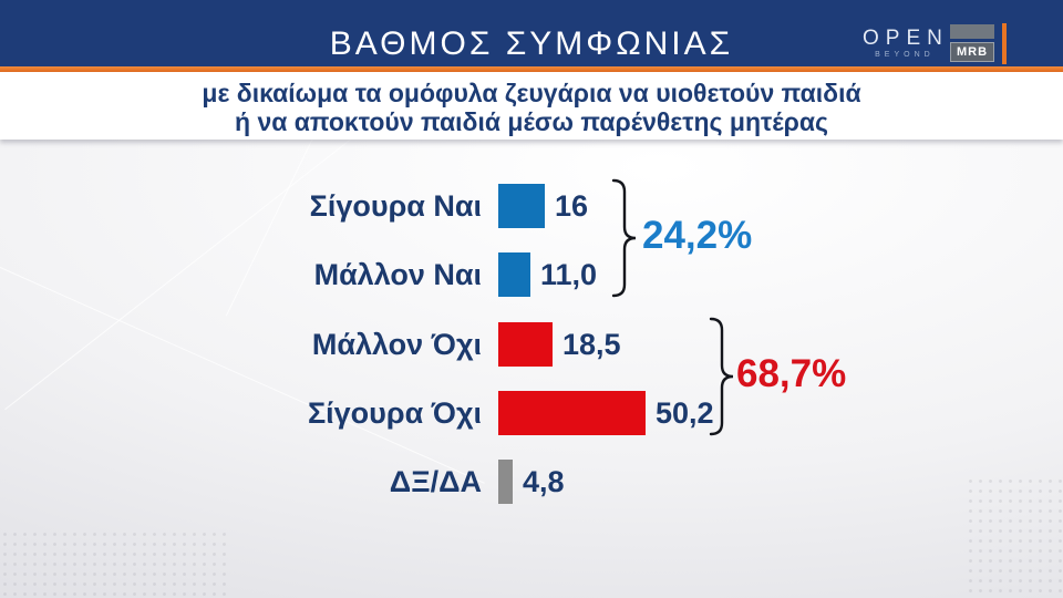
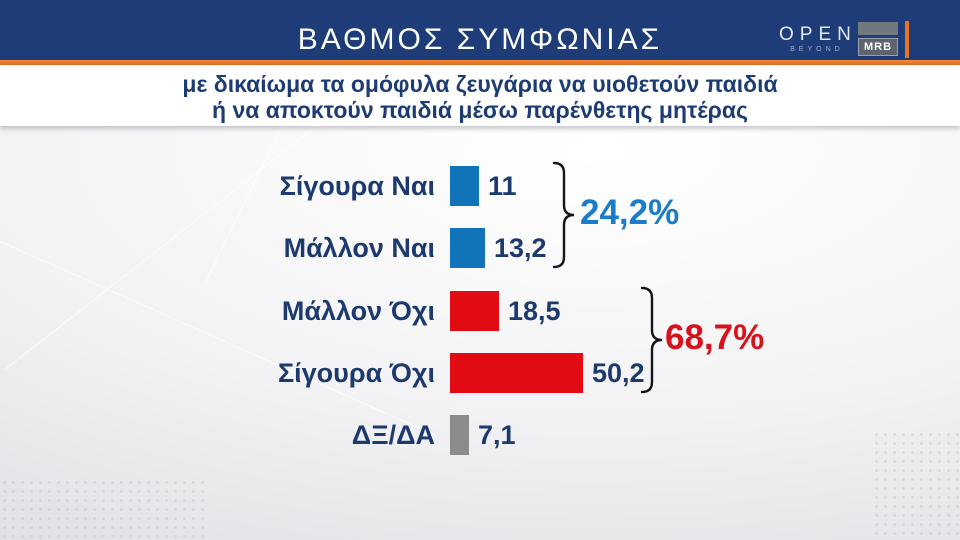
Σίγουρα Ναι: 16 -> 11
Μάλλον Ναι: 11,0 -> 13,2
ΔΞ/ΔΑ: 4,8 -> 7,1
